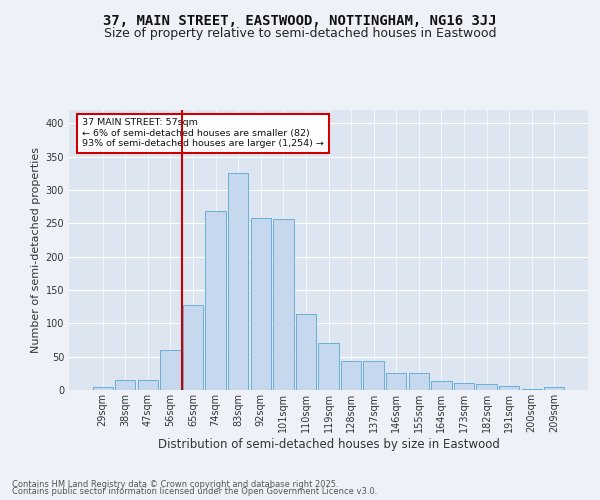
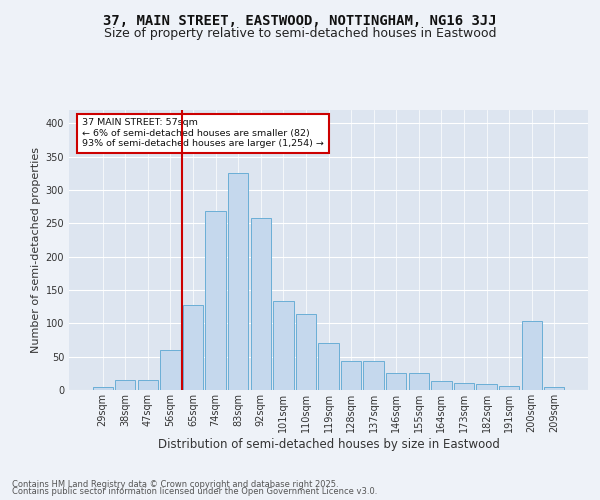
101sqm: 257 -> 134
200sqm: 2 -> 104
